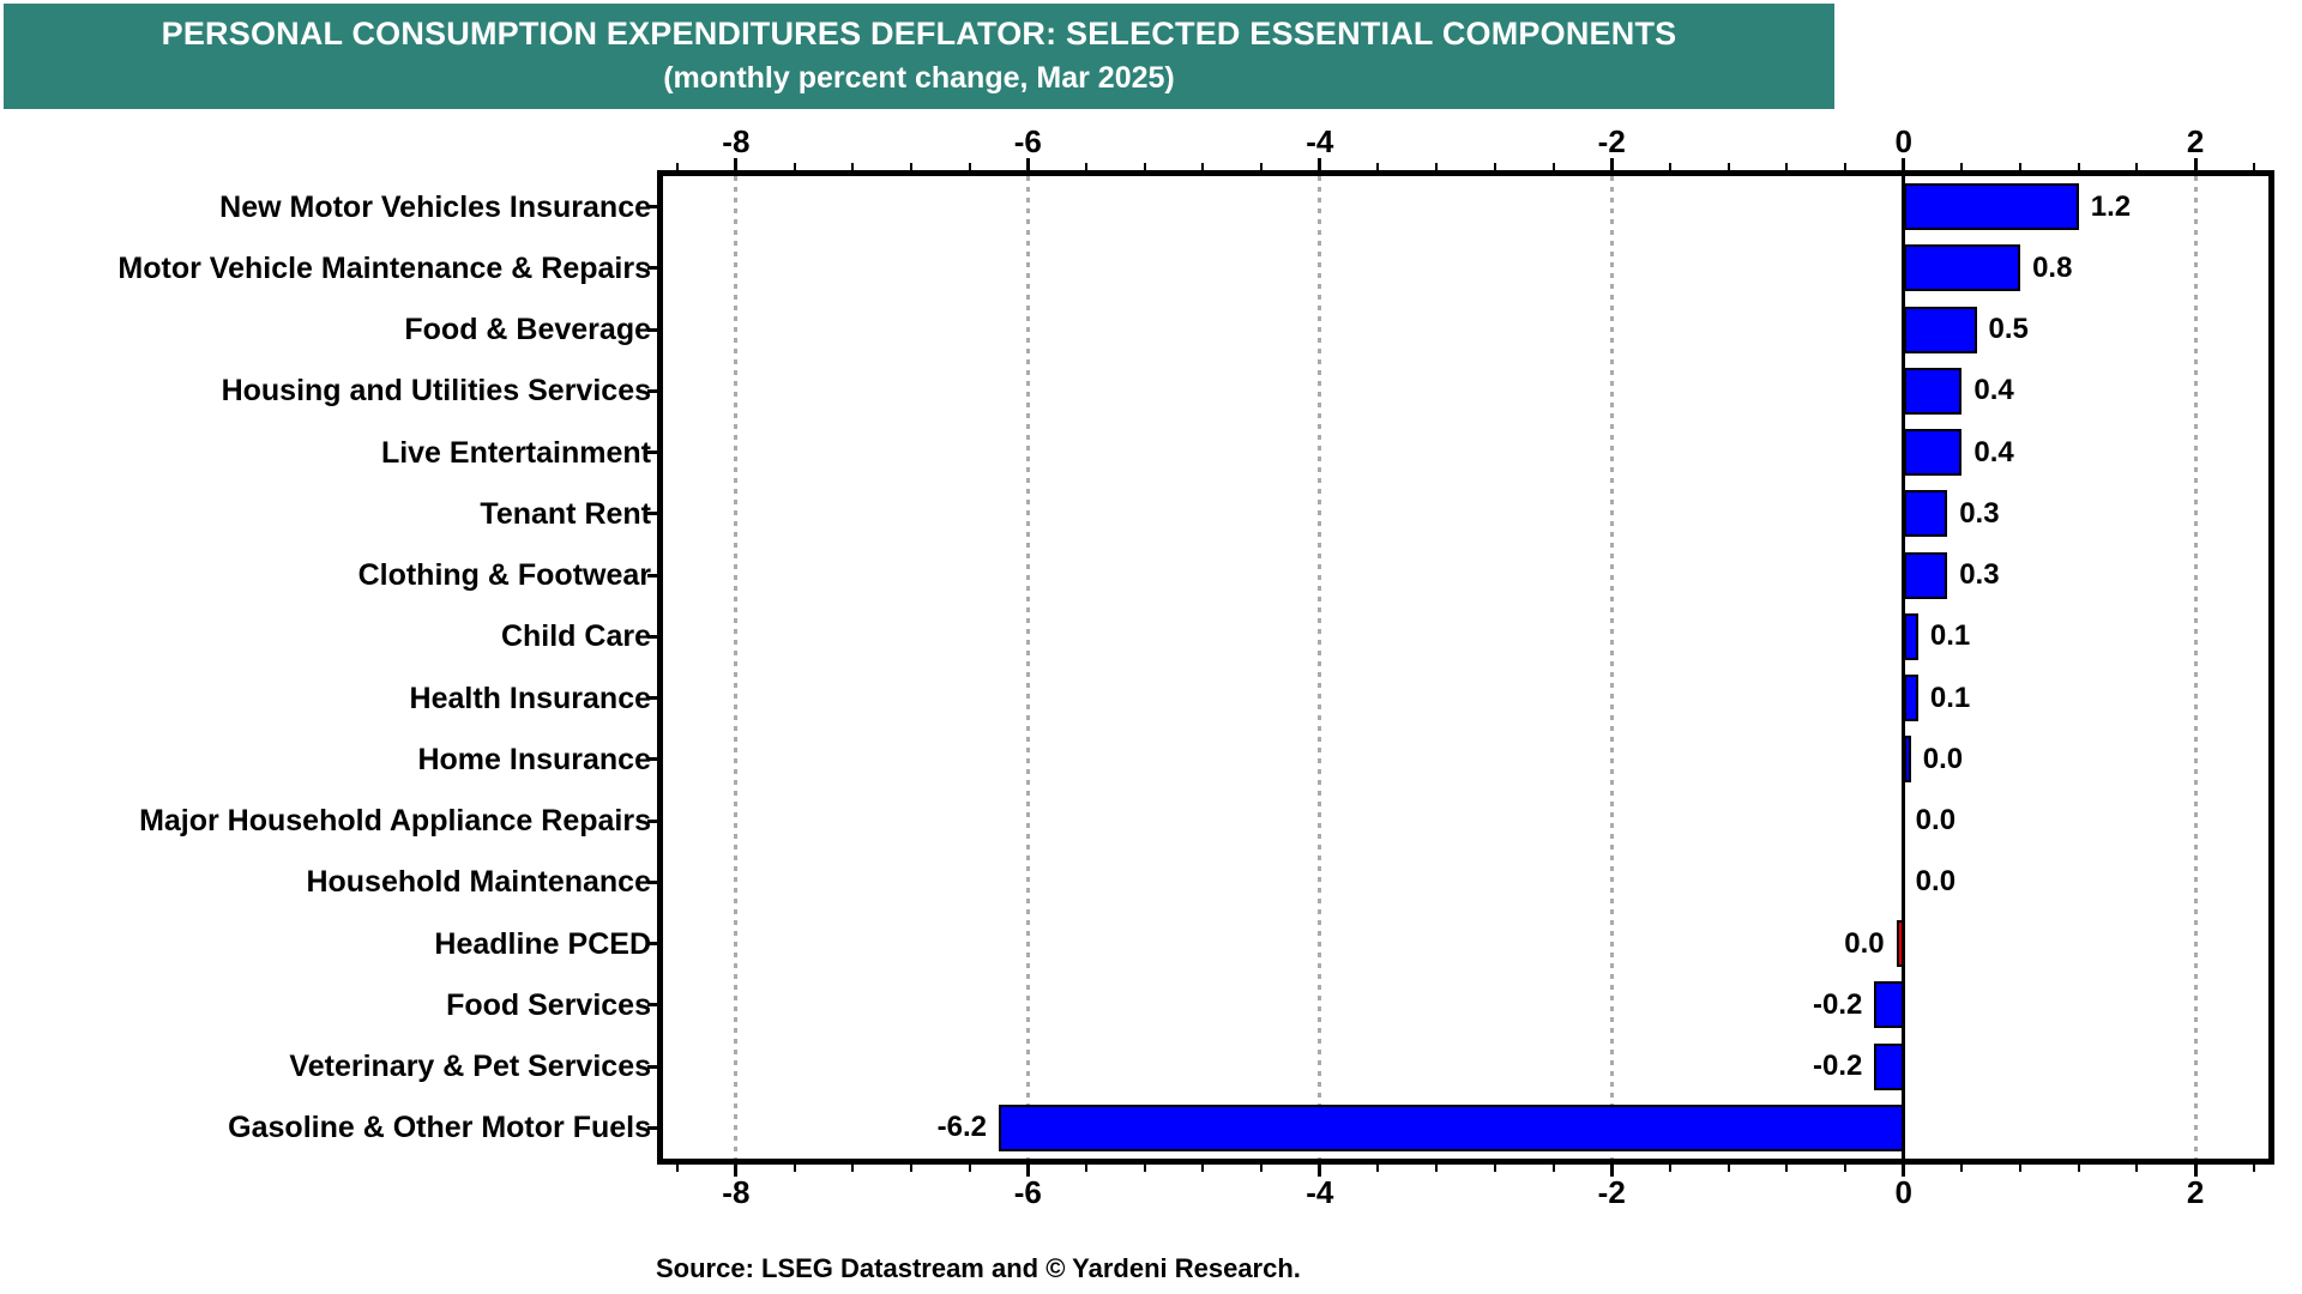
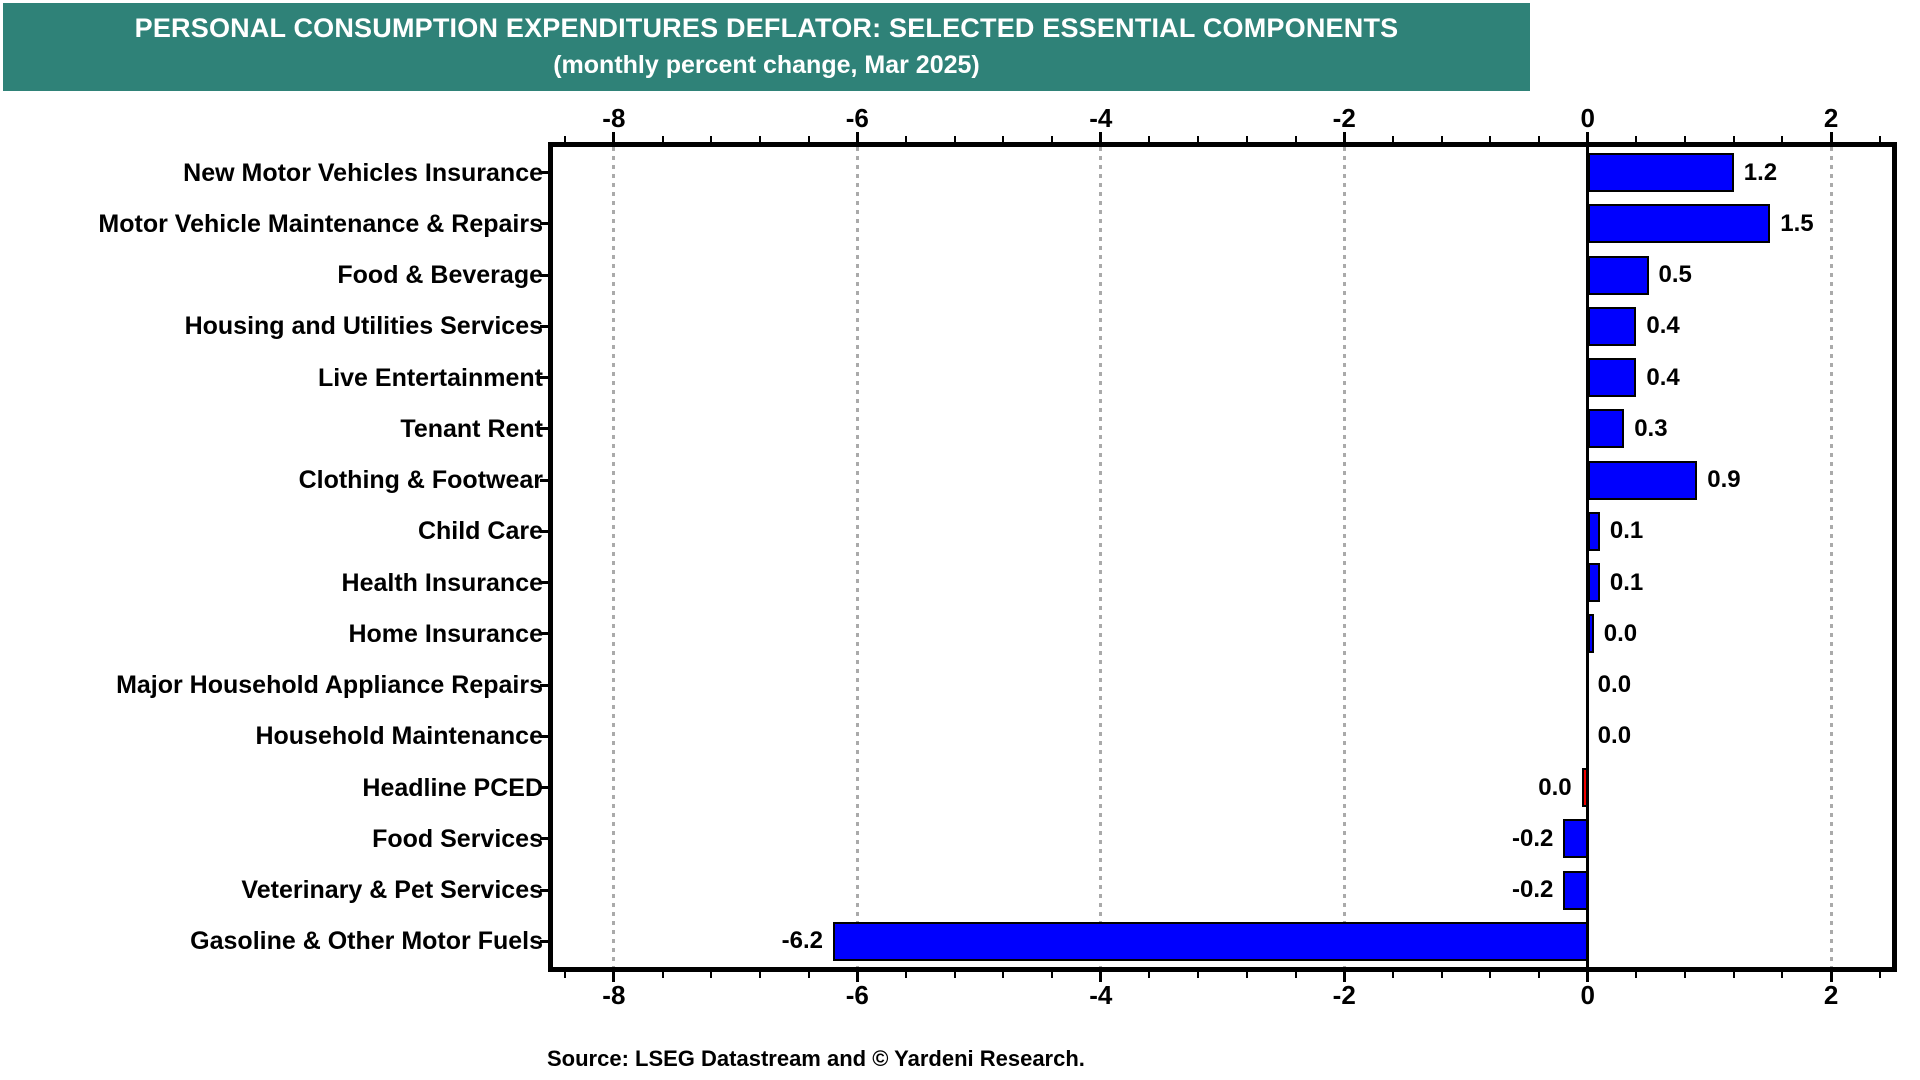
Motor Vehicle Maintenance & Repairs: 0.8 -> 1.5
Clothing & Footwear: 0.3 -> 0.9
